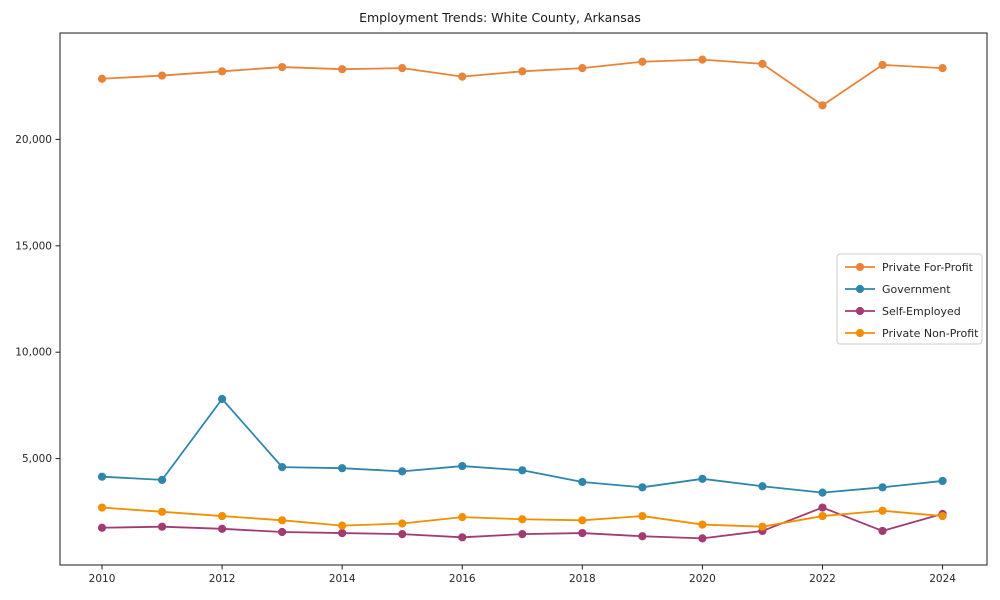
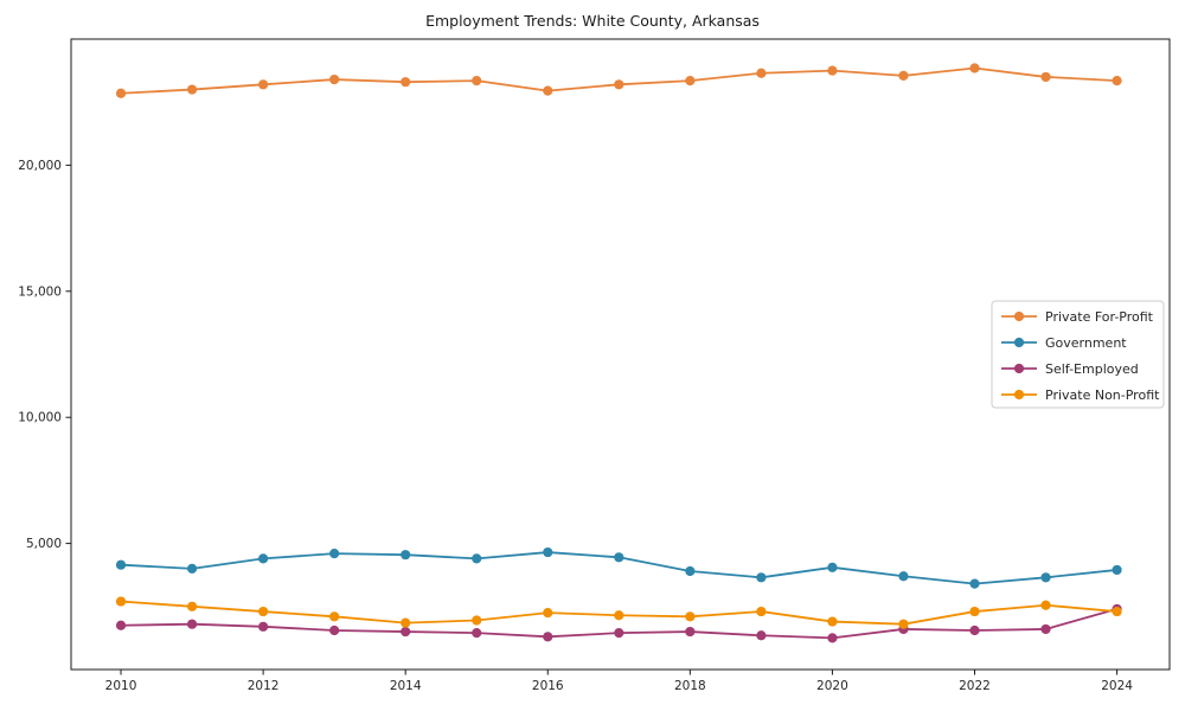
Government/2012: 7800 -> 4400
Private For-Profit/2022: 21600 -> 23800
Self-Employed/2022: 2700 -> 1600
